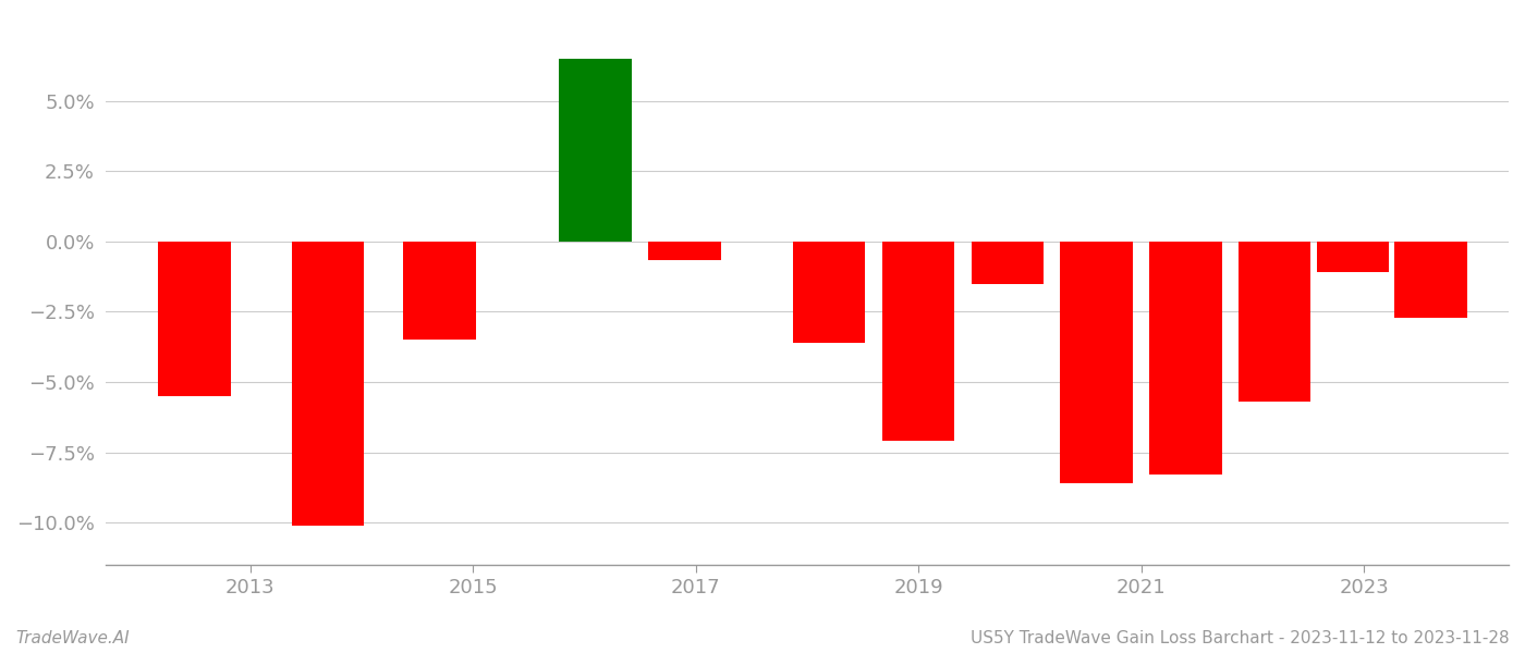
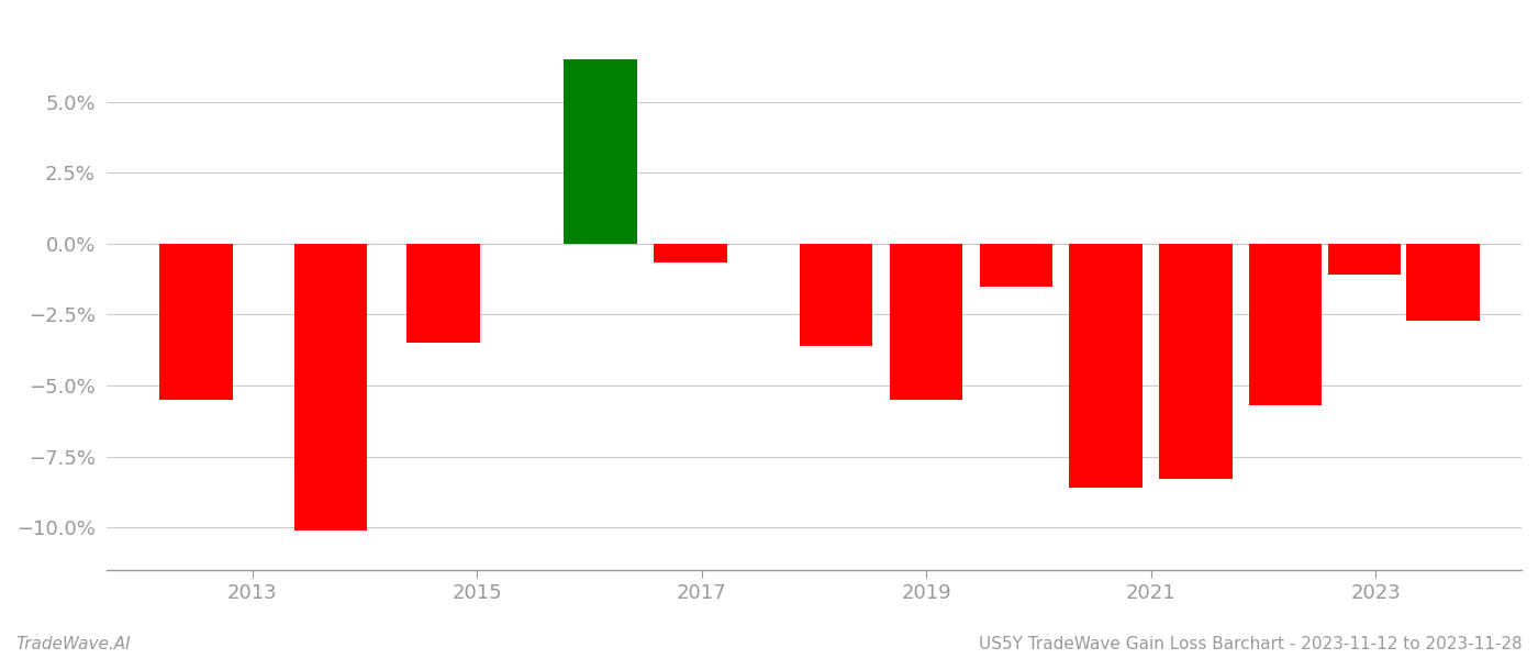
2019: -7.10% -> -5.50%
